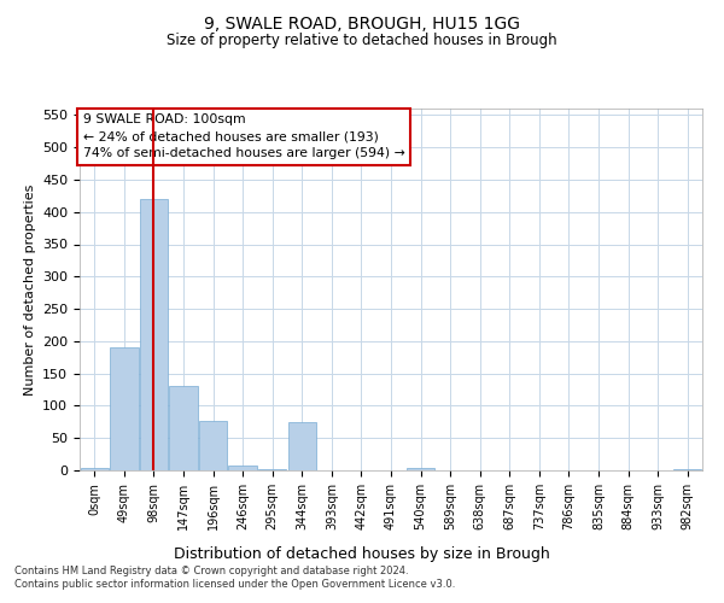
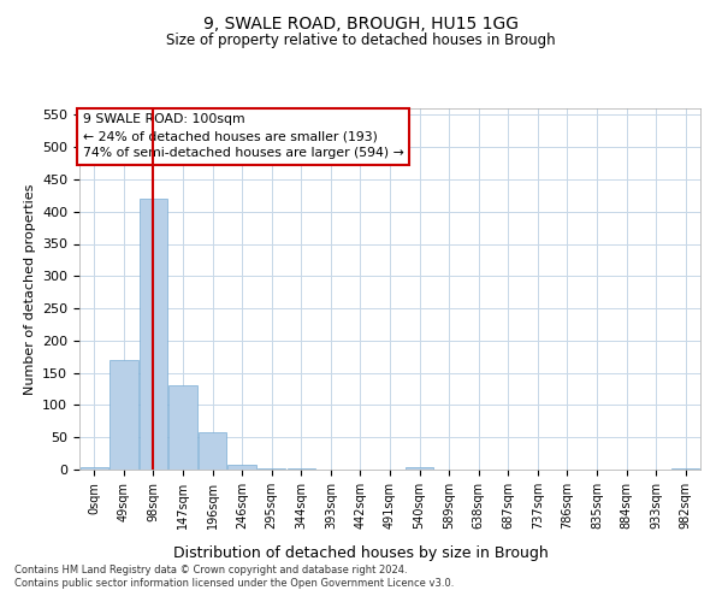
49sqm: 190 -> 170
196sqm: 76 -> 57
344sqm: 74 -> 1
